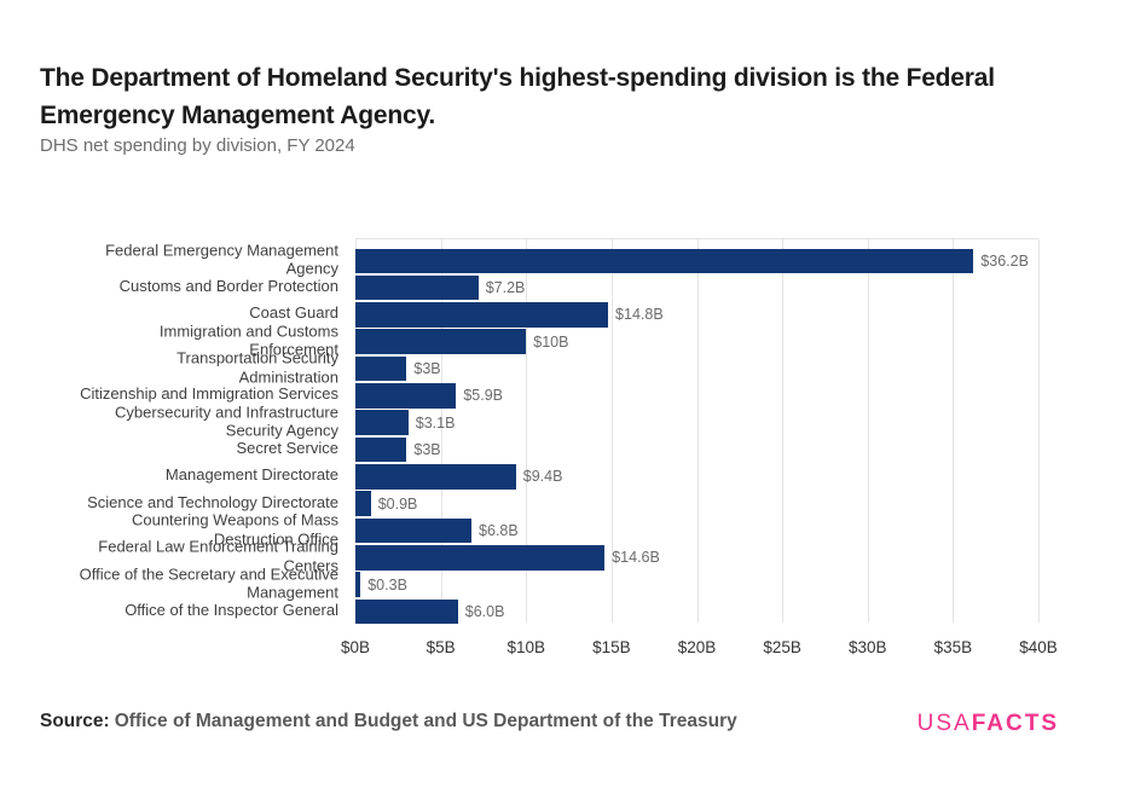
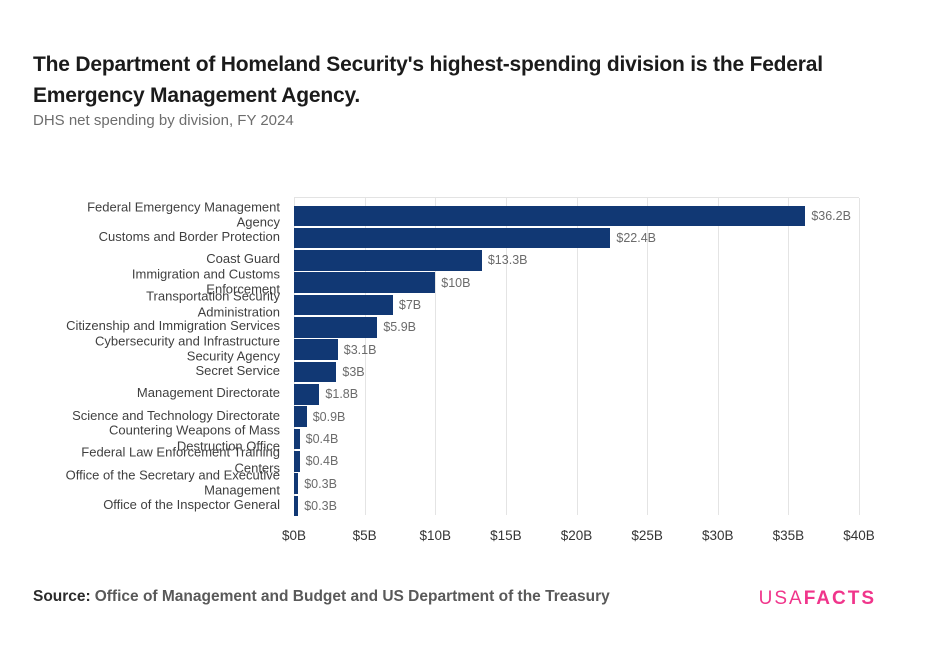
Customs and Border Protection: $7.2B -> $22.4B
Coast Guard: $14.8B -> $13.3B
Transportation Security Administration: $3B -> $7B
Management Directorate: $9.4B -> $1.8B
Countering Weapons of Mass Destruction Office: $6.8B -> $0.4B
Federal Law Enforcement Training Centers: $14.6B -> $0.4B
Office of the Inspector General: $6.0B -> $0.3B
